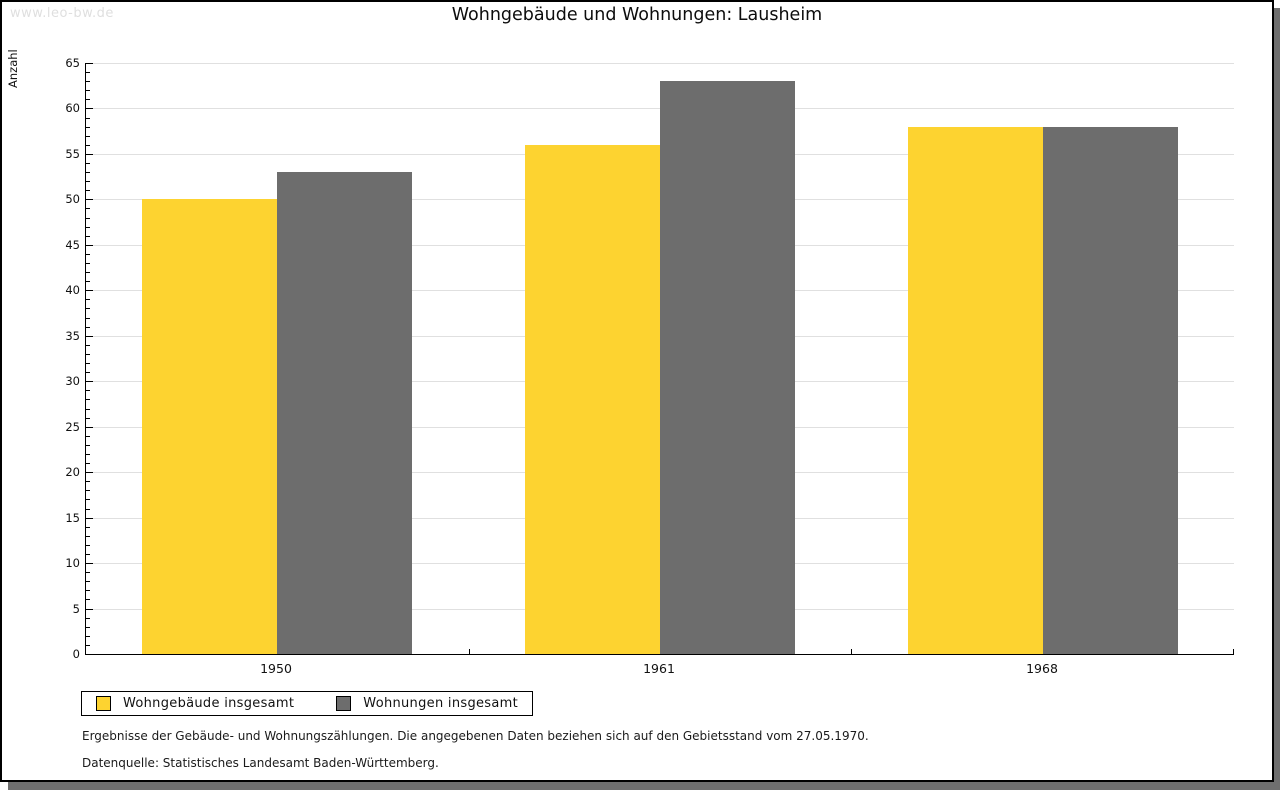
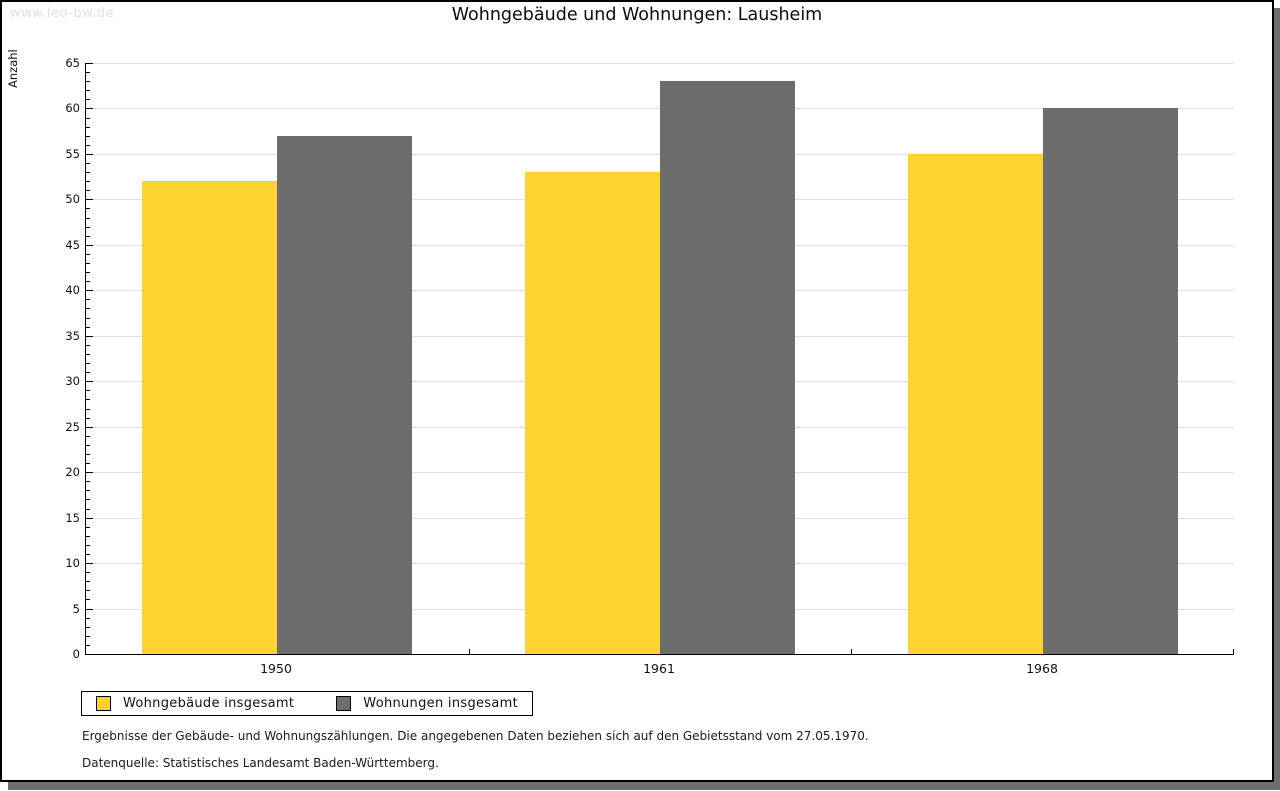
Wohngebäude insgesamt/1950: 50 -> 52
Wohnungen insgesamt/1950: 53 -> 57
Wohngebäude insgesamt/1961: 56 -> 53
Wohngebäude insgesamt/1968: 58 -> 55
Wohnungen insgesamt/1968: 58 -> 60
